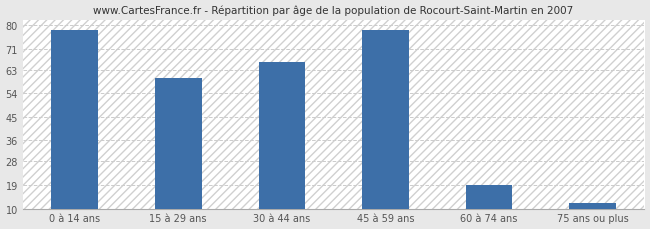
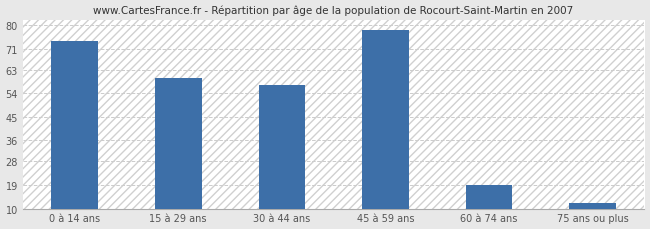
0 à 14 ans: 78 -> 74
30 à 44 ans: 66 -> 57
